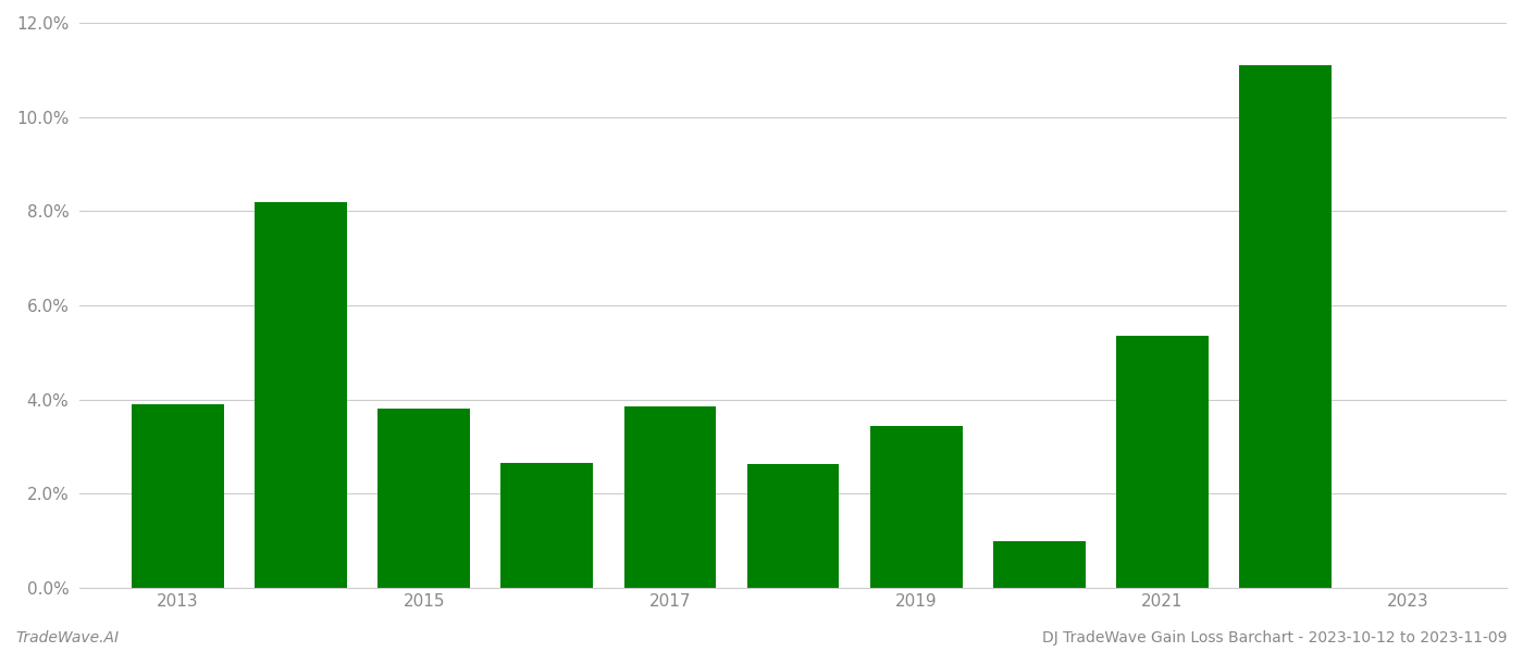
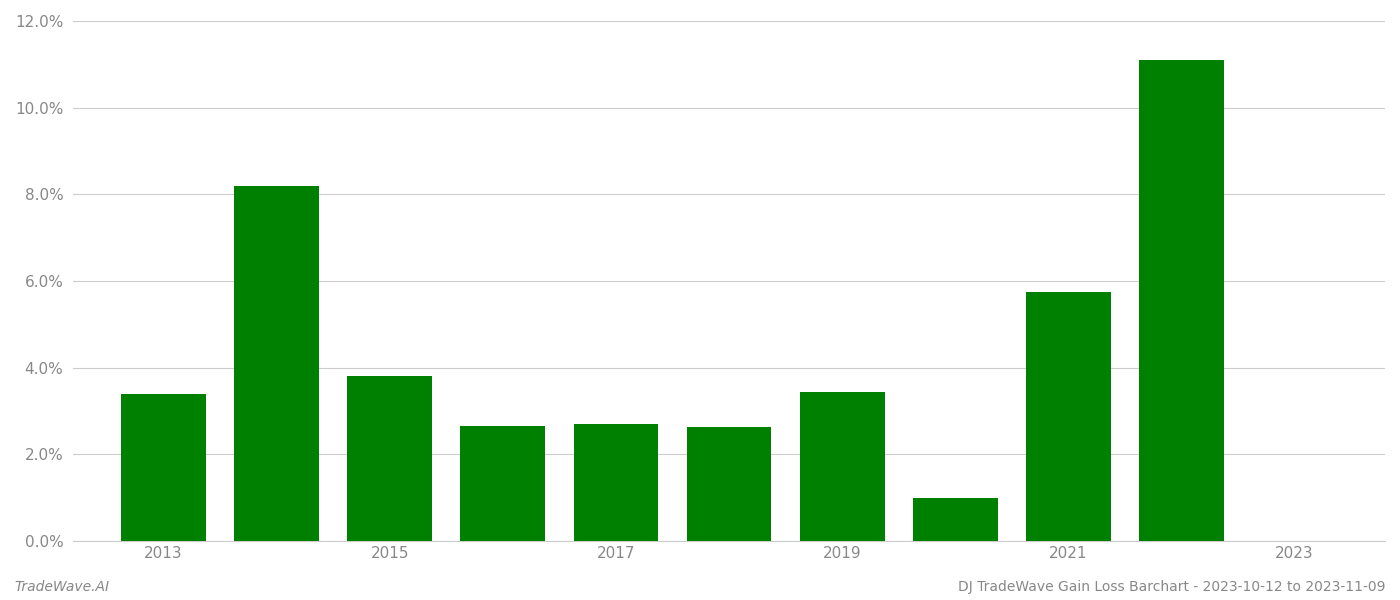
2013: 3.90% -> 3.40%
2017: 3.85% -> 2.70%
2021: 5.35% -> 5.75%
